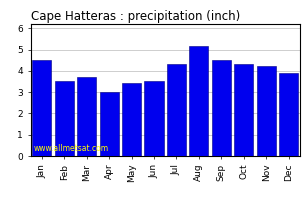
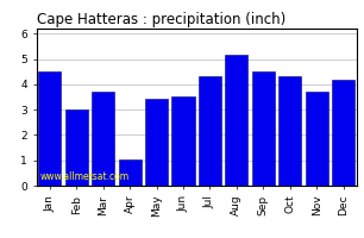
Feb: 3.50 -> 3.00
Apr: 3.00 -> 1.05
Nov: 4.25 -> 3.70
Dec: 3.90 -> 4.20
